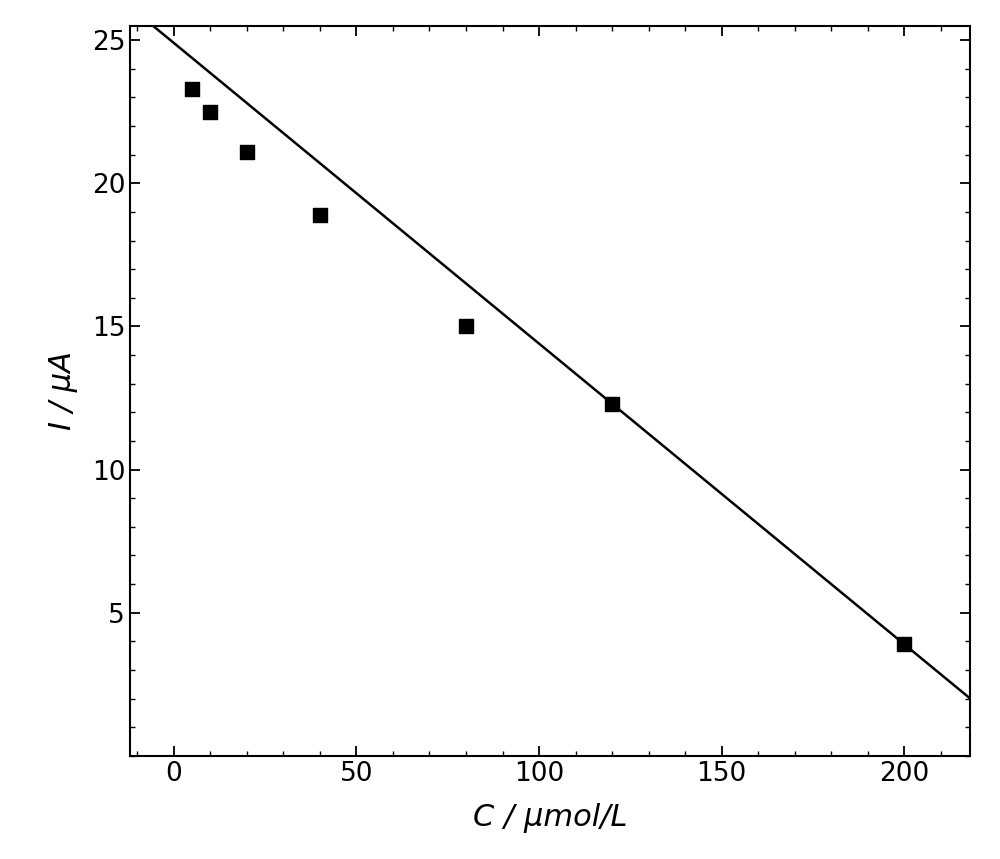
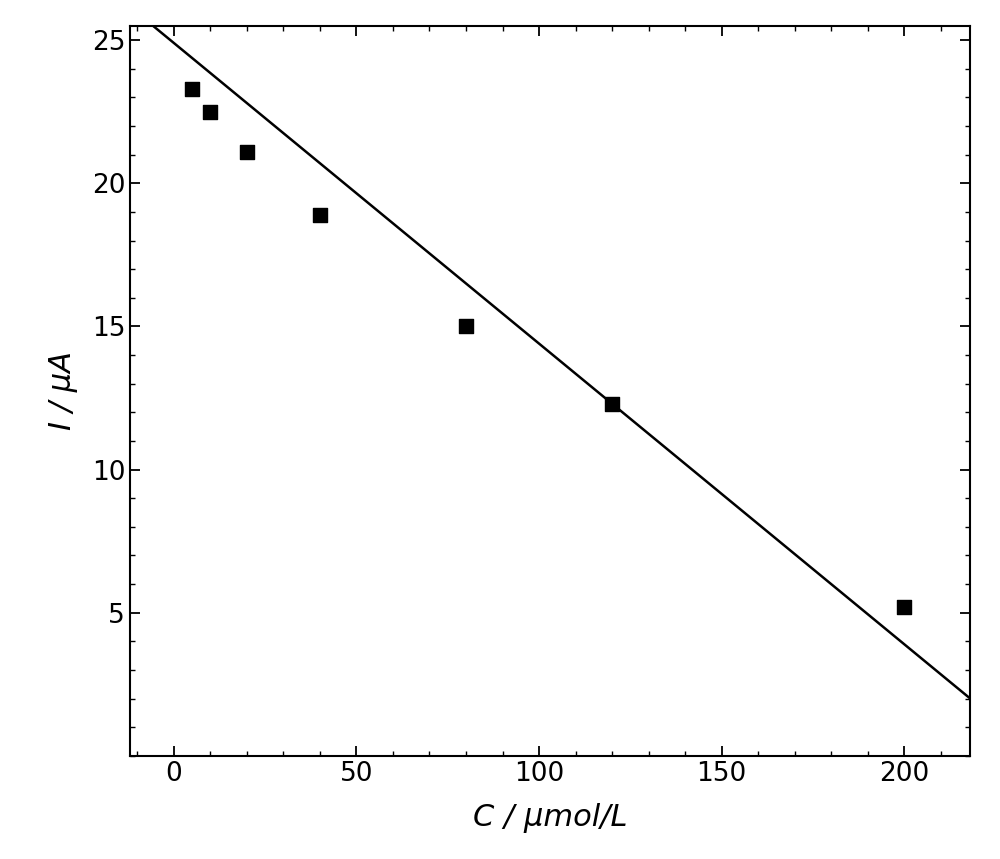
200: 3.9 -> 5.2
